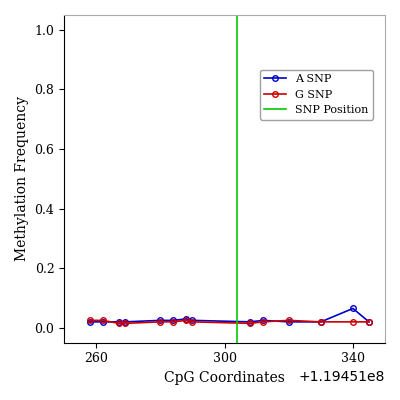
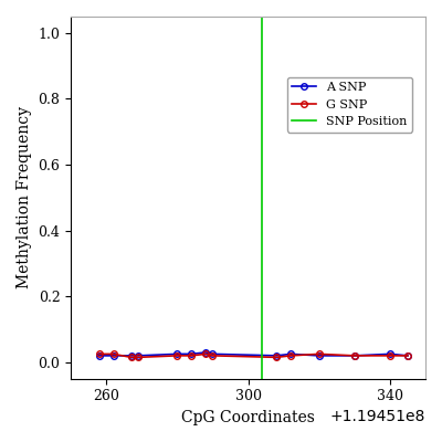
A SNP/340: 0.065 -> 0.025
